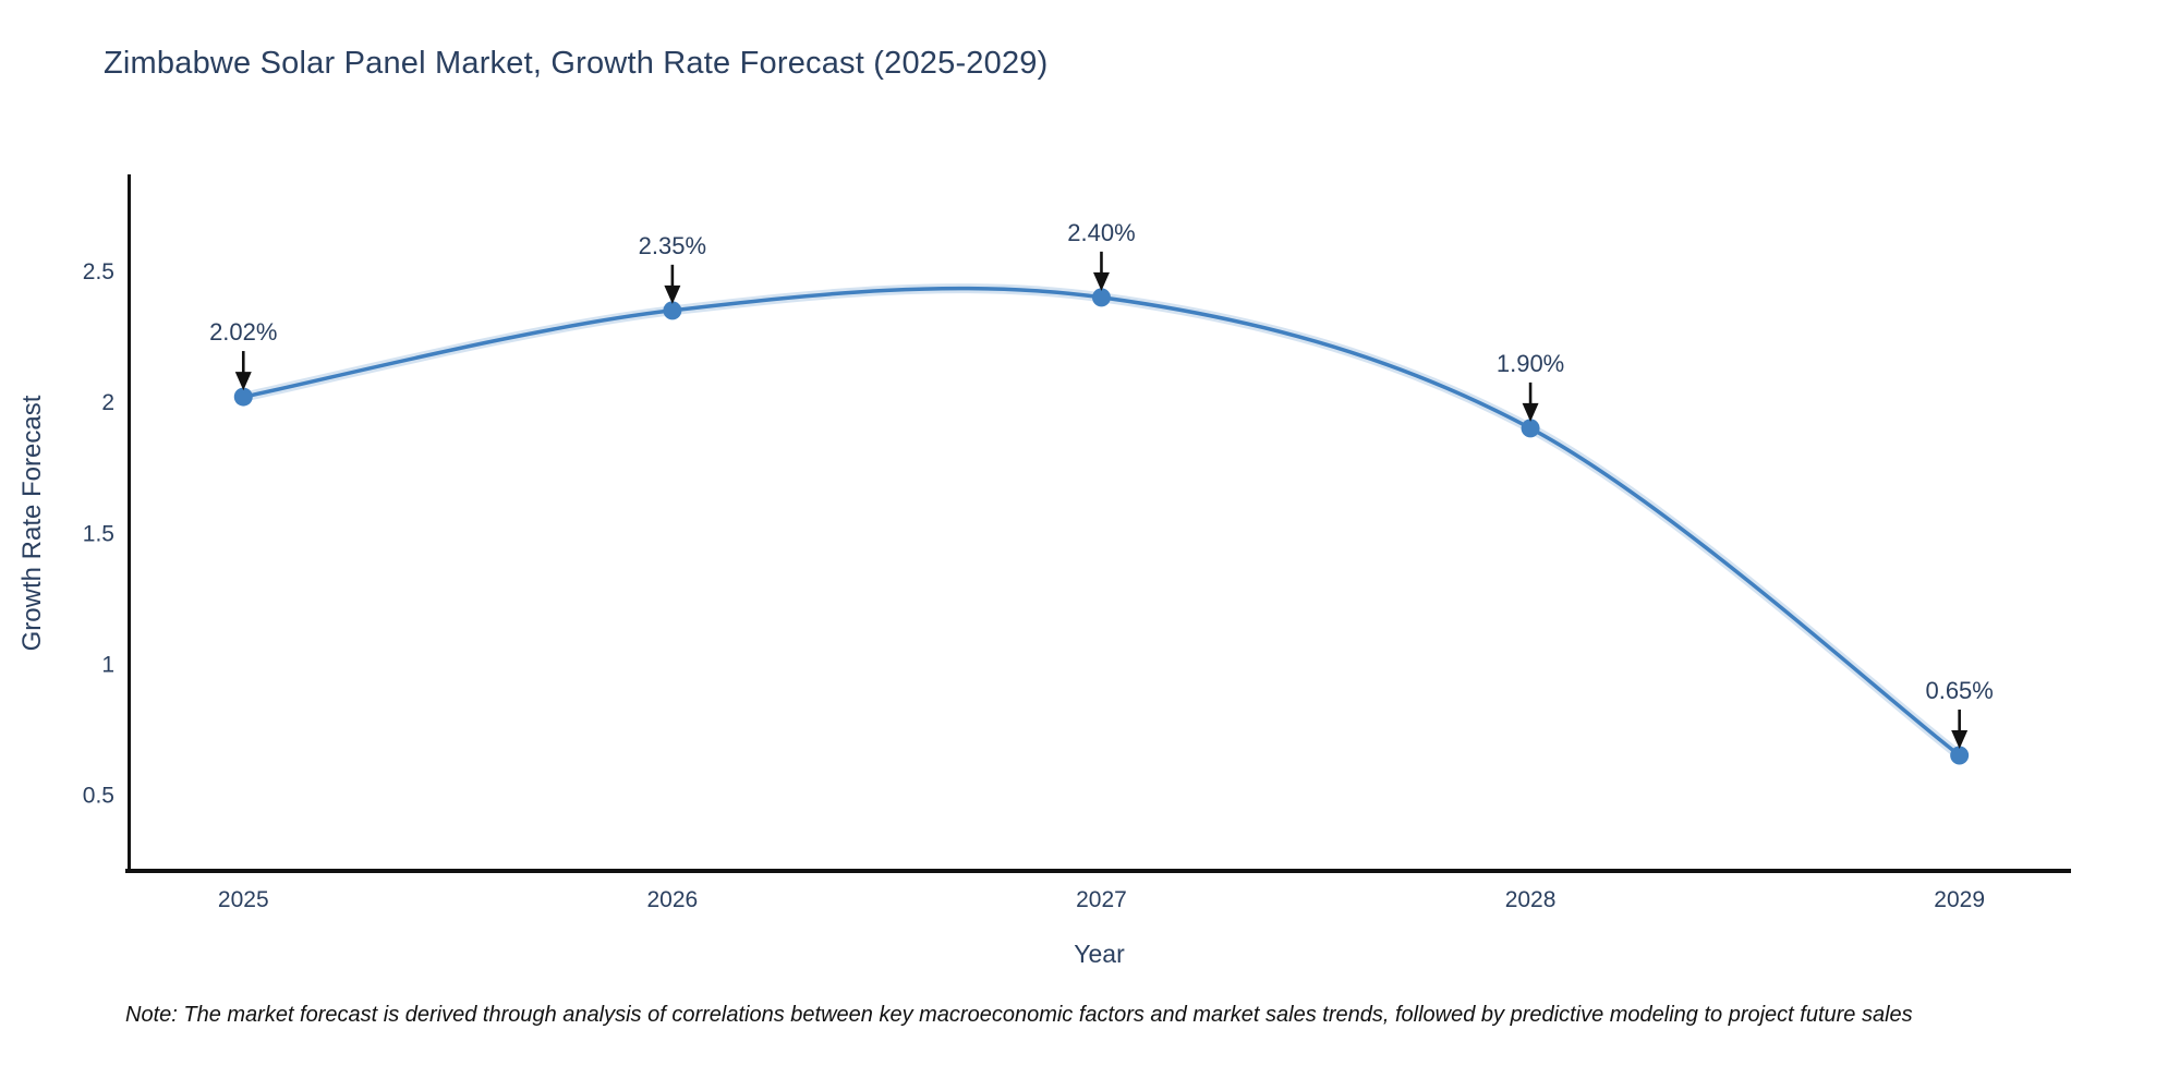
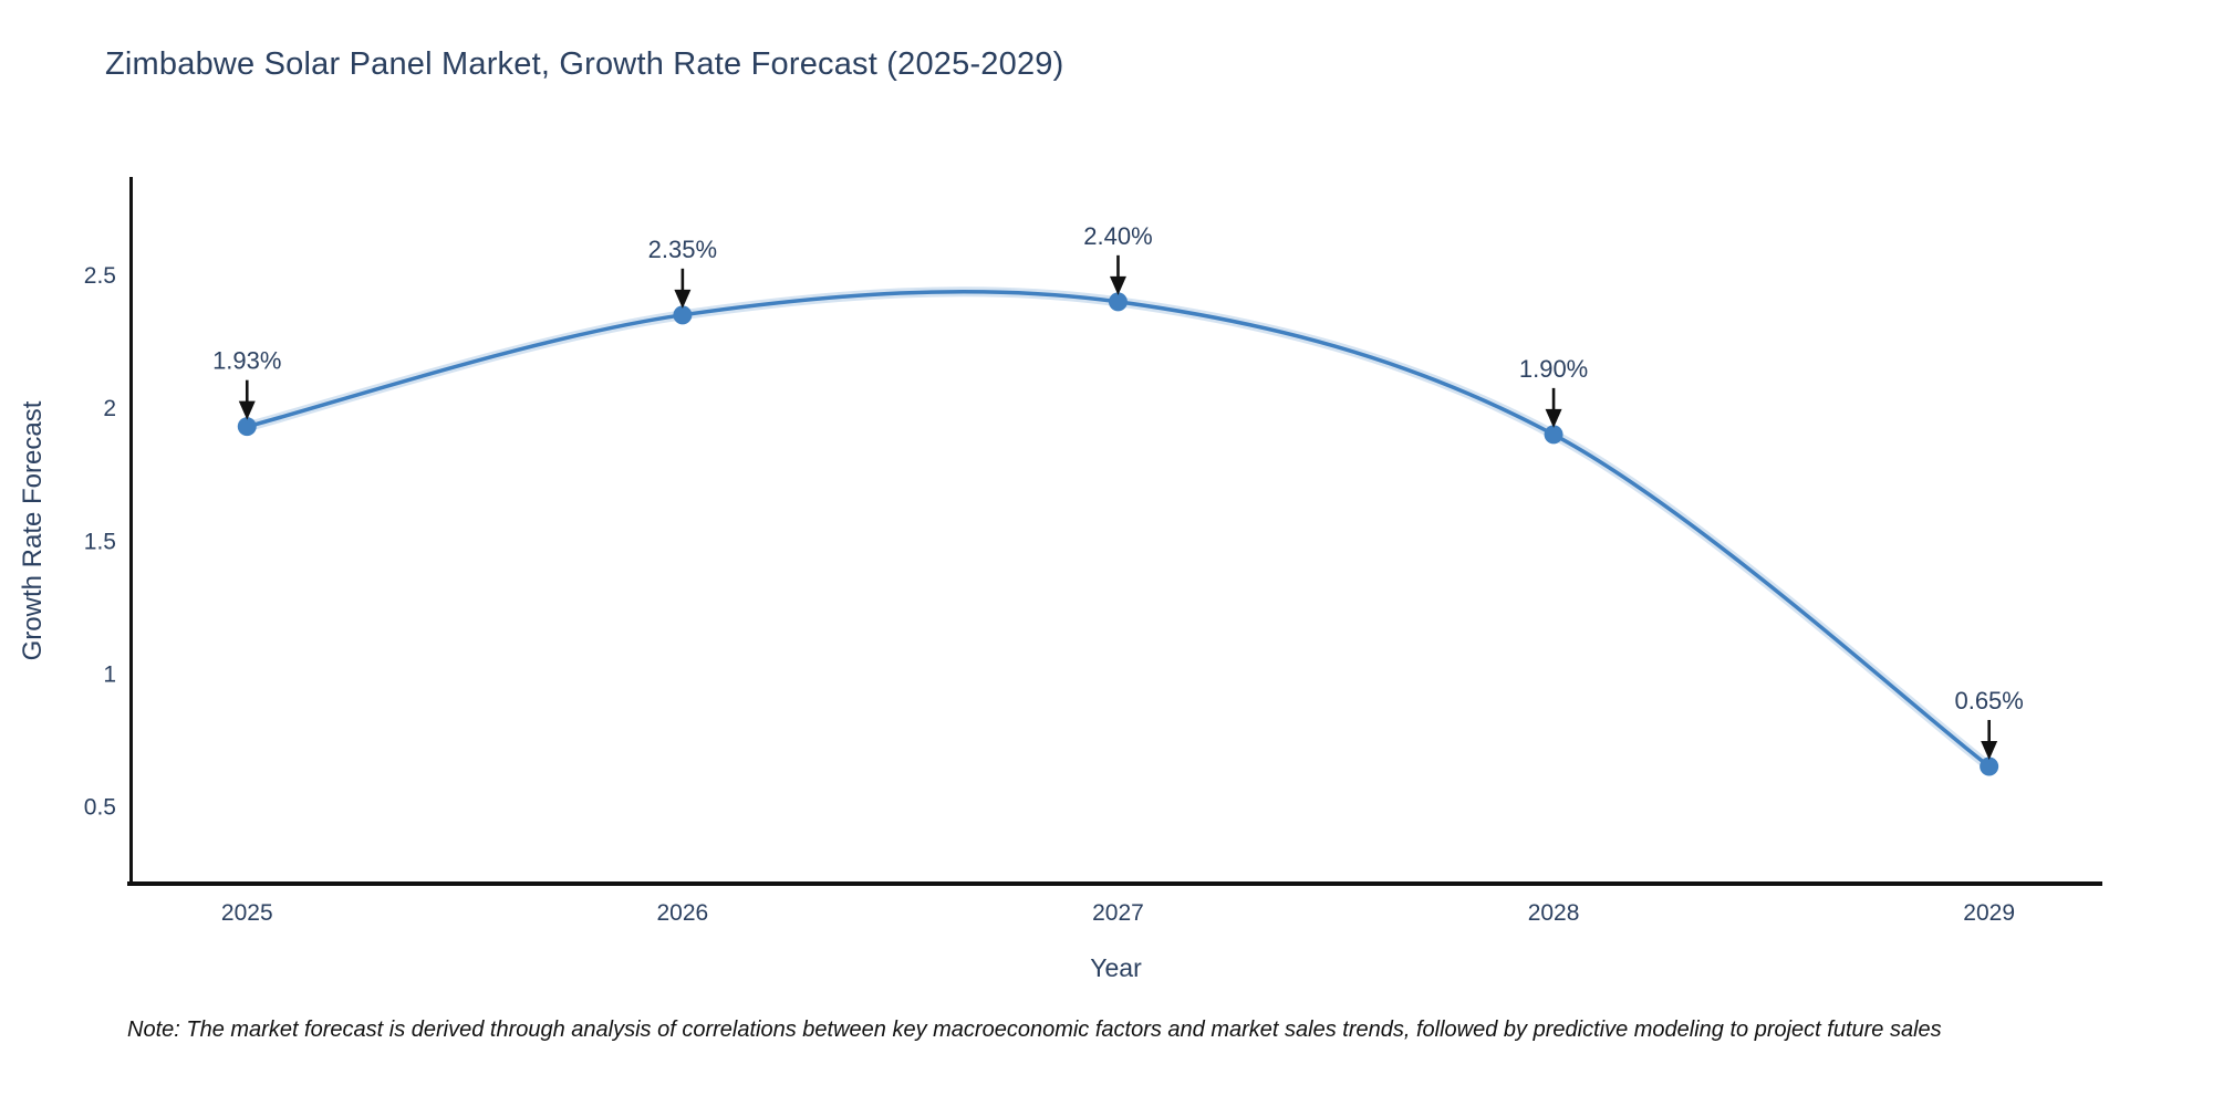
2025: 2.02% -> 1.93%
